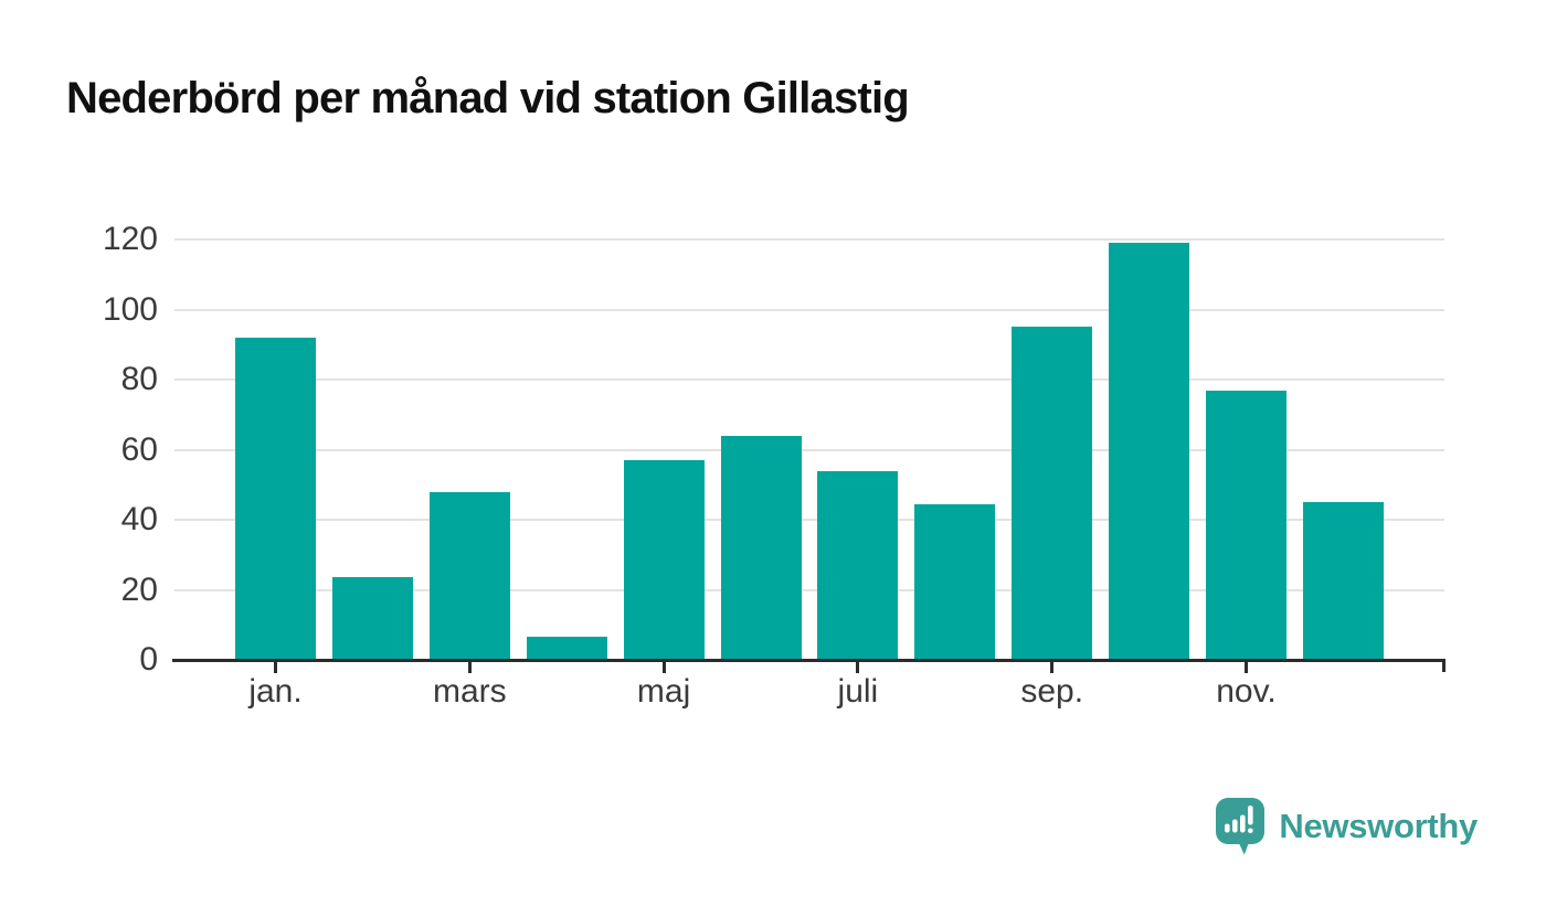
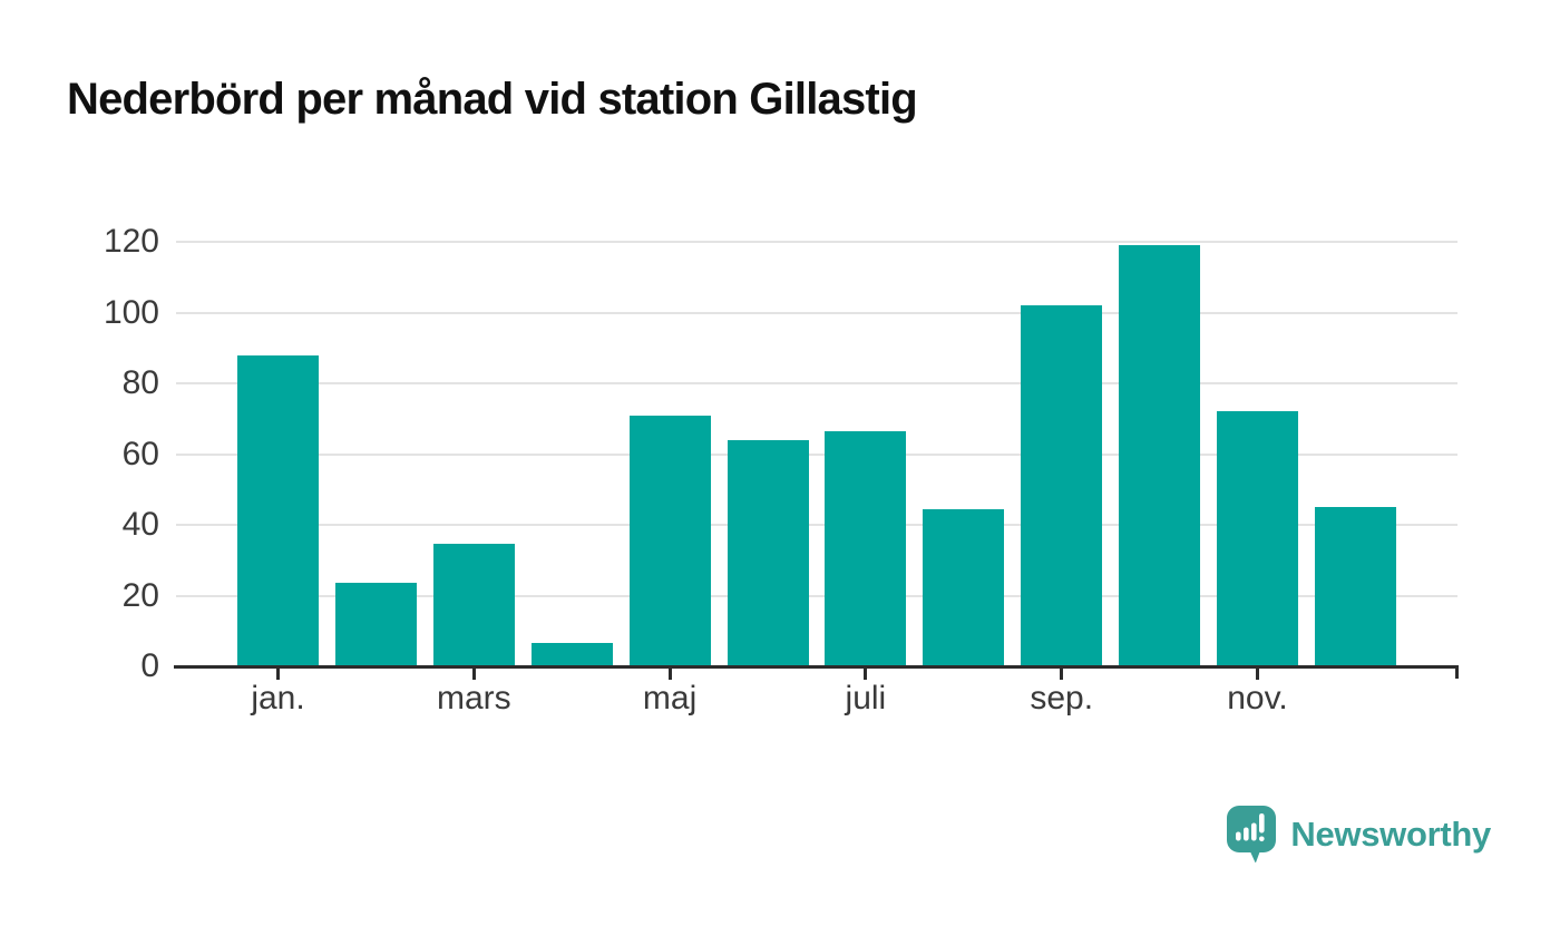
jan.: 92 -> 88
mars: 48 -> 34
maj: 57 -> 71
juli: 54 -> 66
sep.: 95 -> 102
nov.: 77 -> 72
